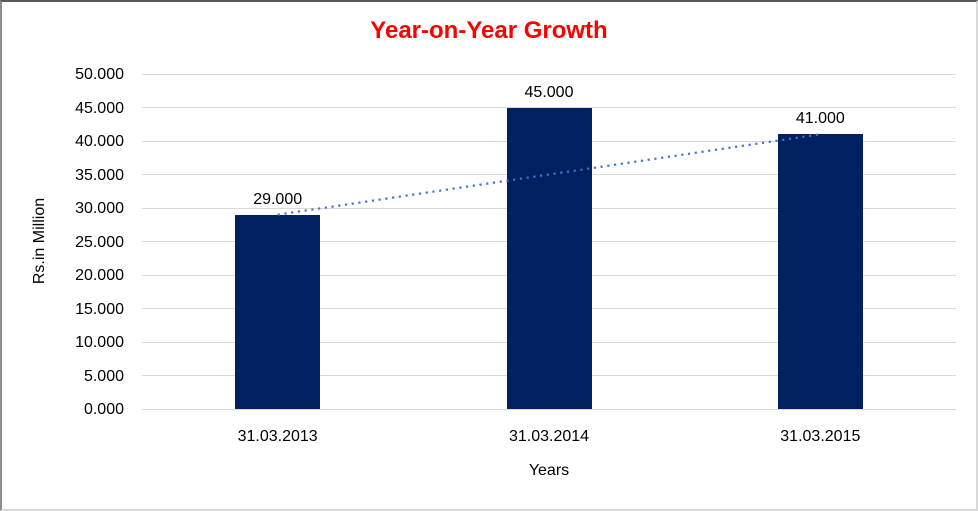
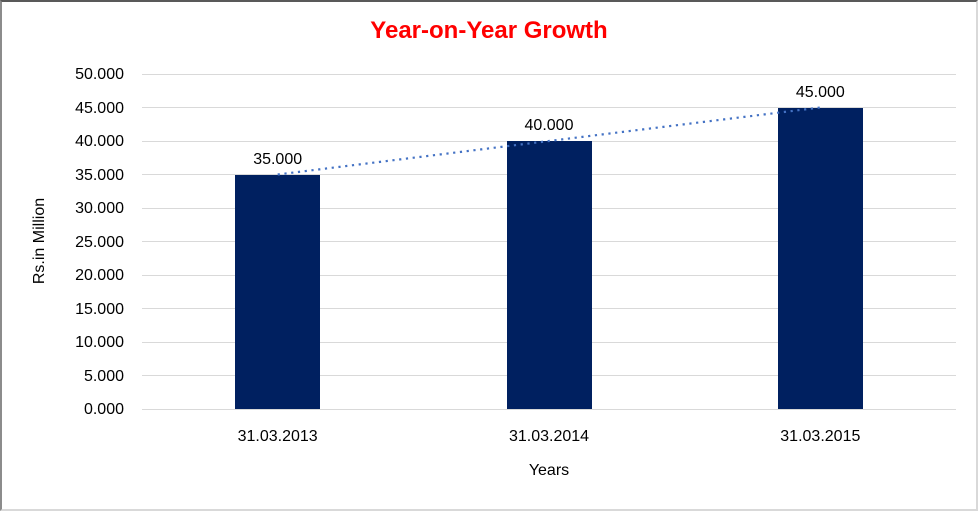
31.03.2013: 29.000 -> 35.000
31.03.2014: 45.000 -> 40.000
31.03.2015: 41.000 -> 45.000
